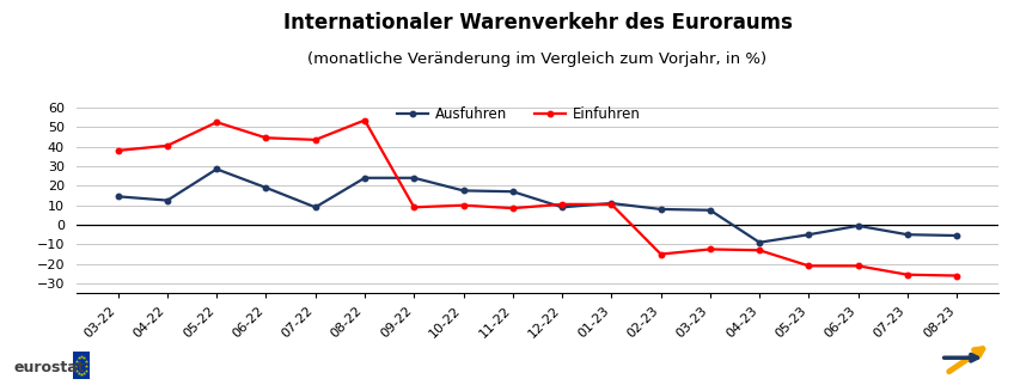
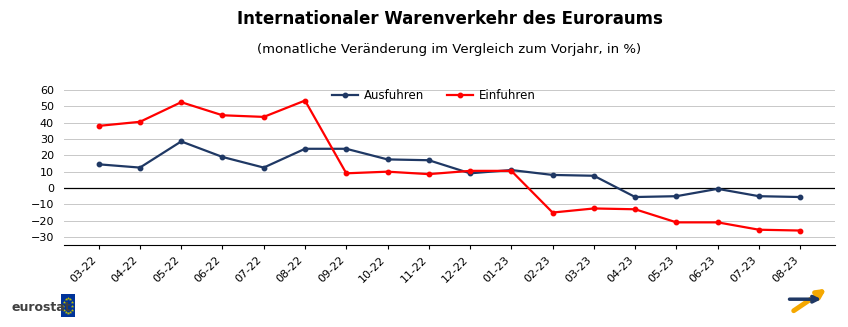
Ausfuhren/07-22: 9 -> 12
Ausfuhren/04-23: -9 -> -6
